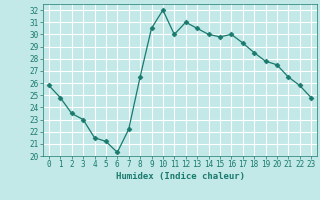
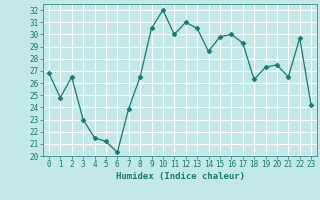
0: 25.8 -> 26.8
2: 23.5 -> 26.5
7: 22.2 -> 23.9
14: 30.0 -> 28.6
18: 28.5 -> 26.3
19: 27.8 -> 27.3
22: 25.8 -> 29.7
23: 24.8 -> 24.2
